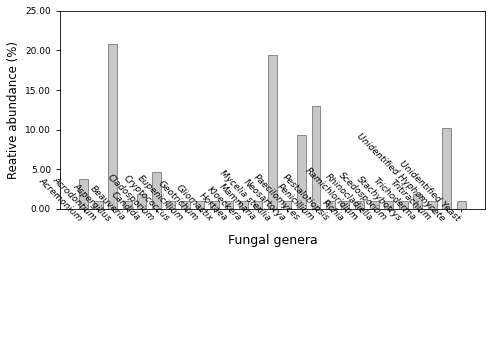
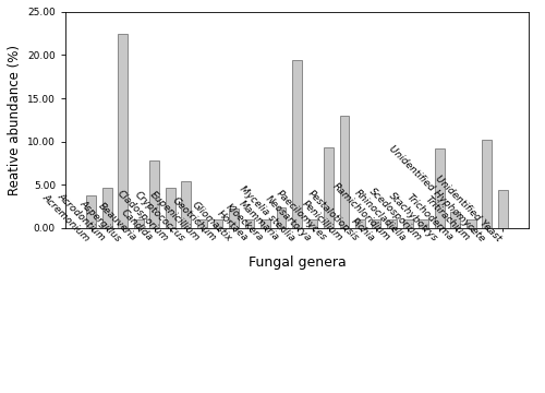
Acrodontium: 1.0 -> 4.6
Aspergillus: 20.8 -> 22.4
Candida: 1.9 -> 7.8
Cryptococcus: 1.0 -> 5.4
Gliomastix: 1.0 -> 2.2
Mammaria: 1.0 -> 2.4
Stachybotrys: 1.0 -> 9.2
Unidentified Yeast: 1.0 -> 4.4
